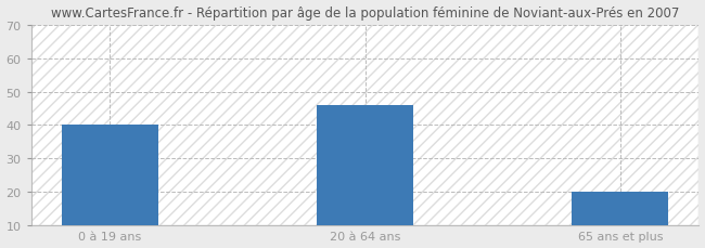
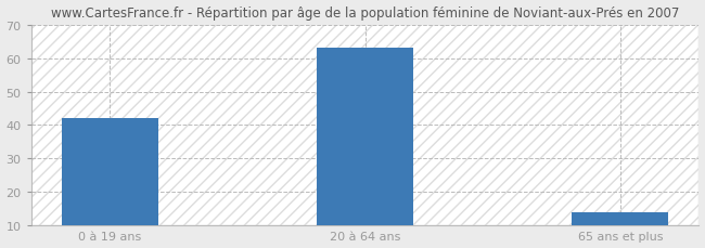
0 à 19 ans: 40 -> 42
20 à 64 ans: 46 -> 63
65 ans et plus: 20 -> 14
